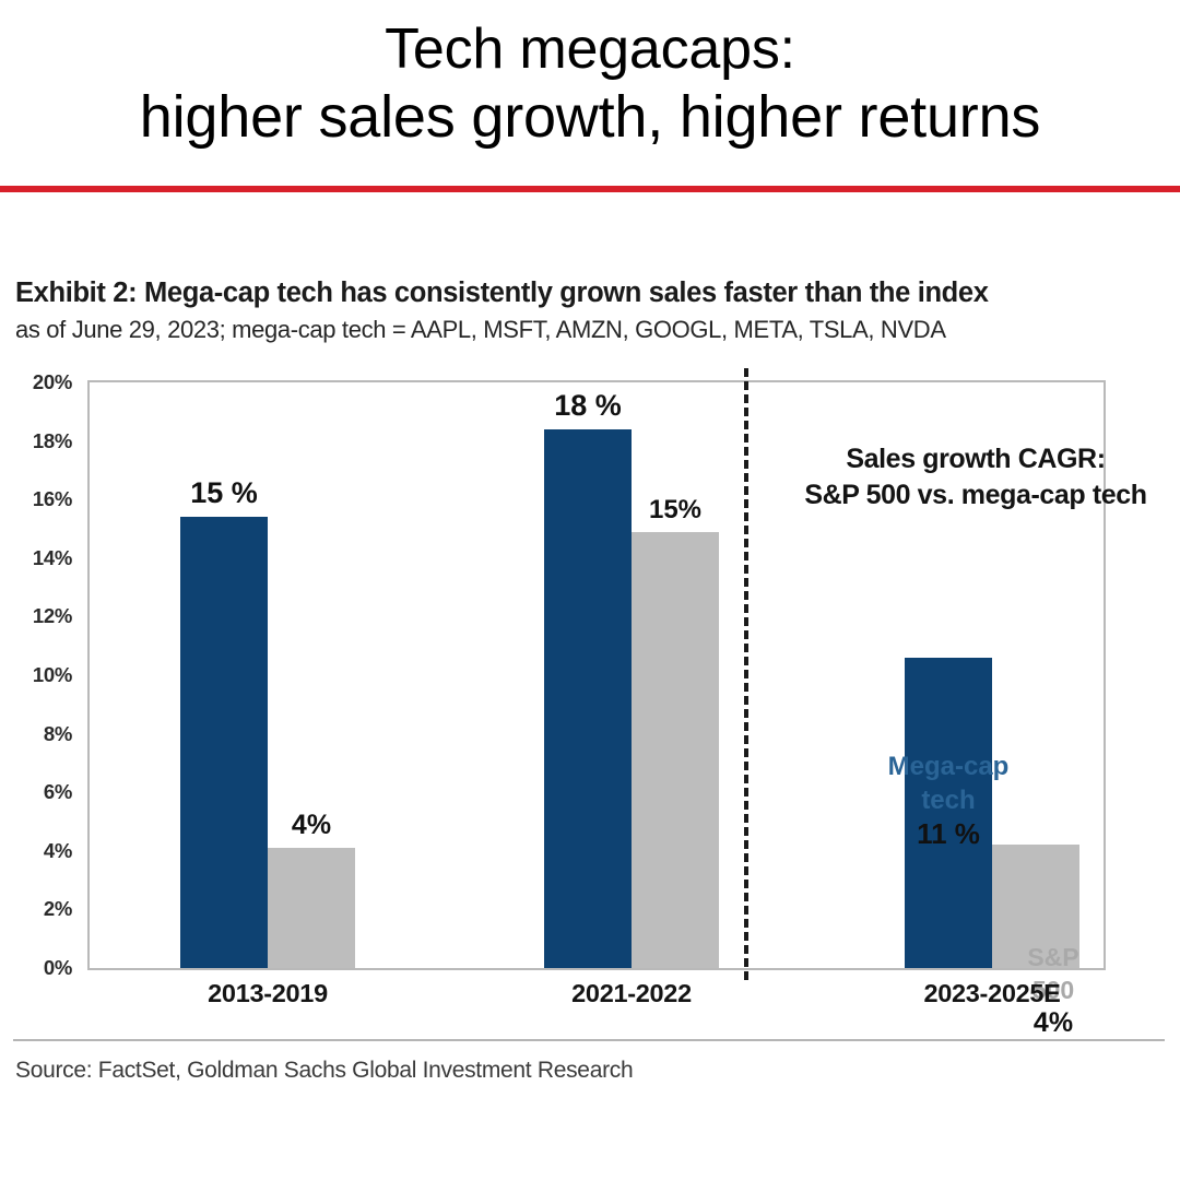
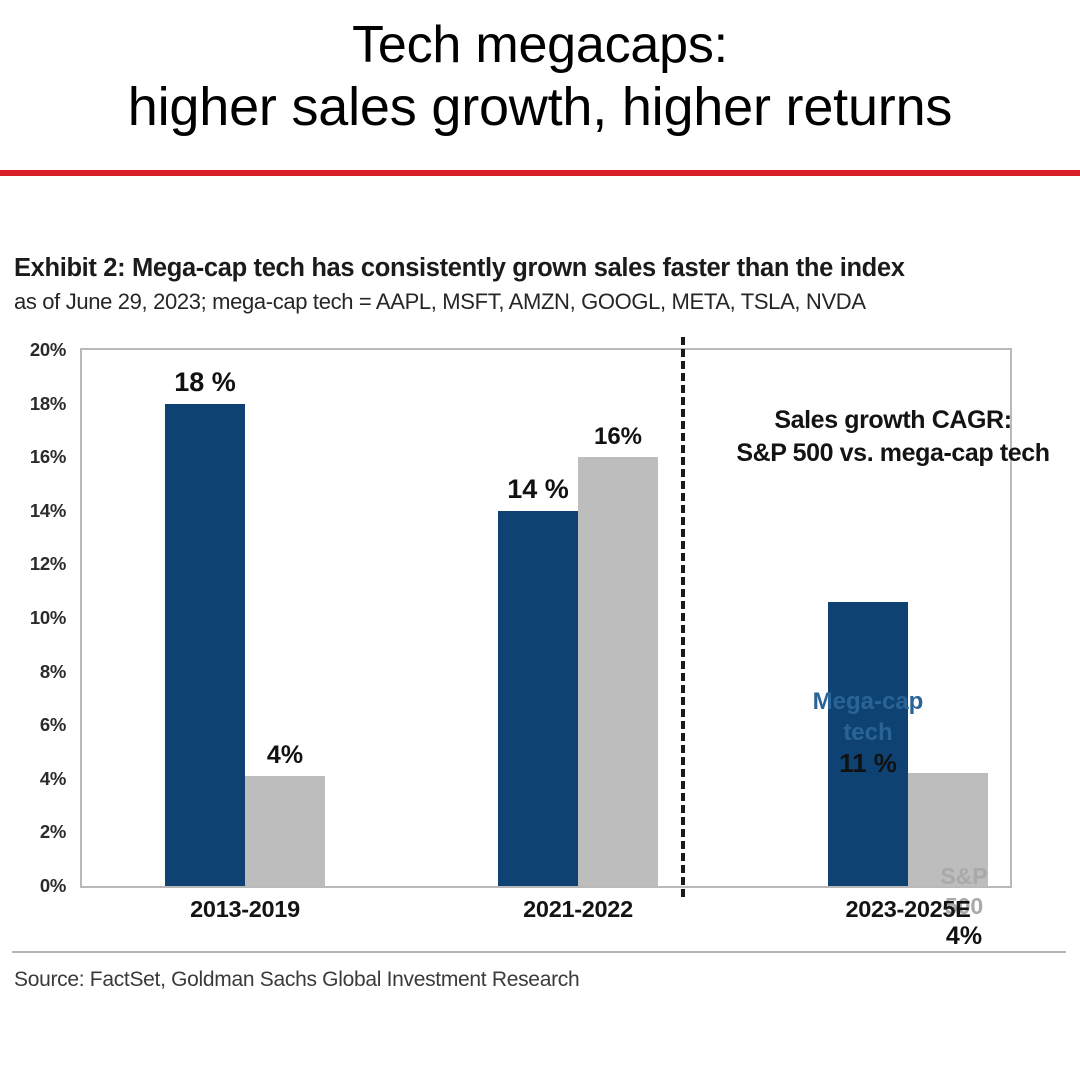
Mega-cap tech/2013-2019: 15 -> 18
Mega-cap tech/2021-2022: 18 -> 14
S&P 500/2021-2022: 15% -> 16%
